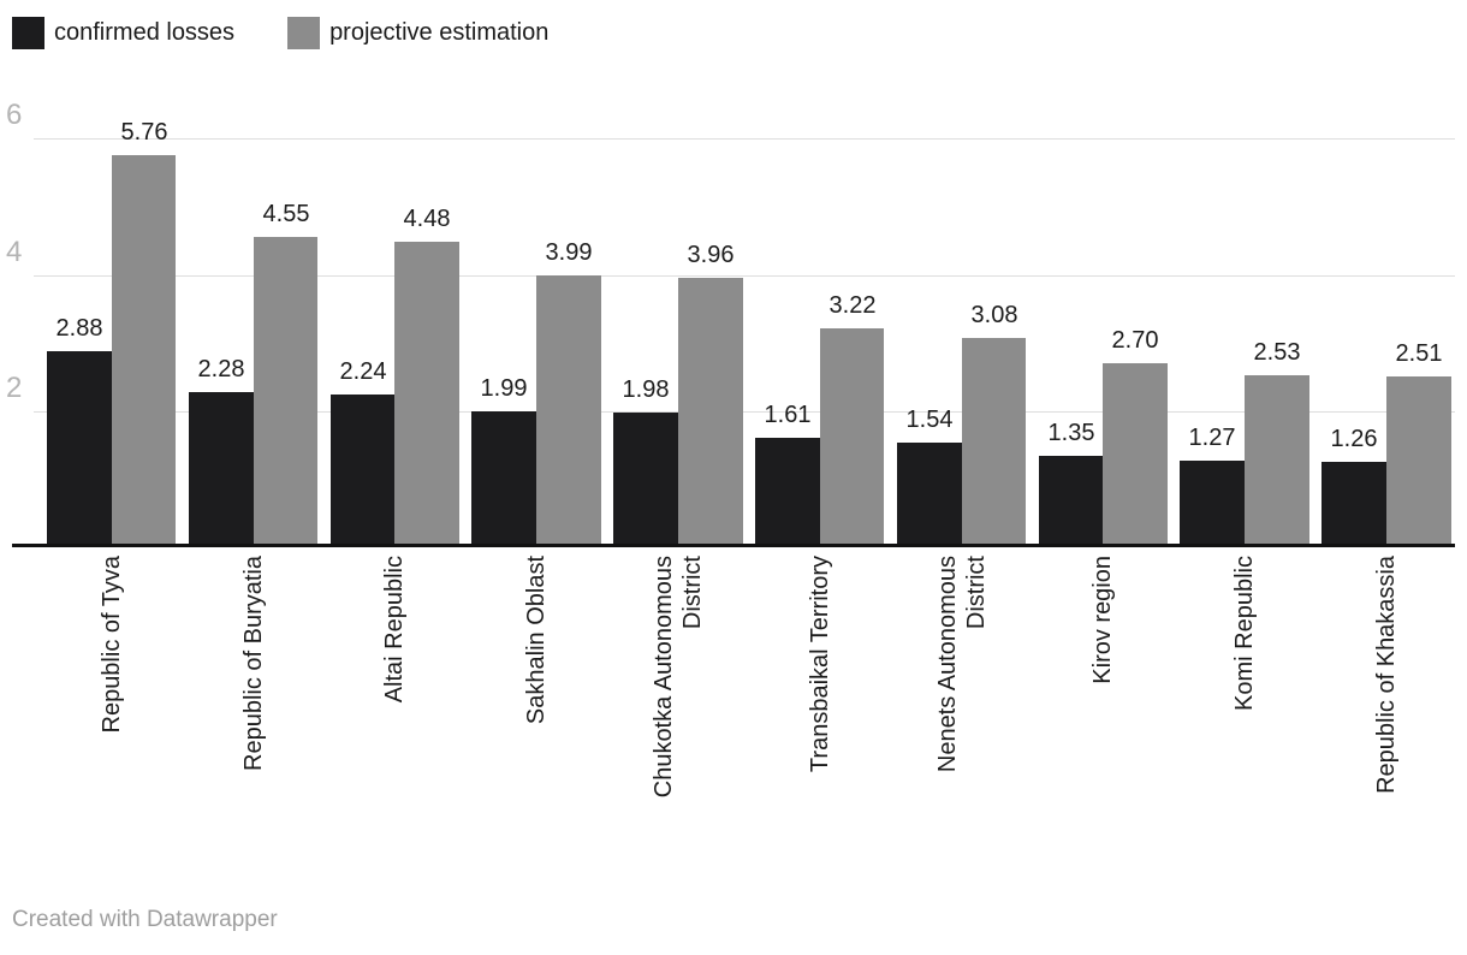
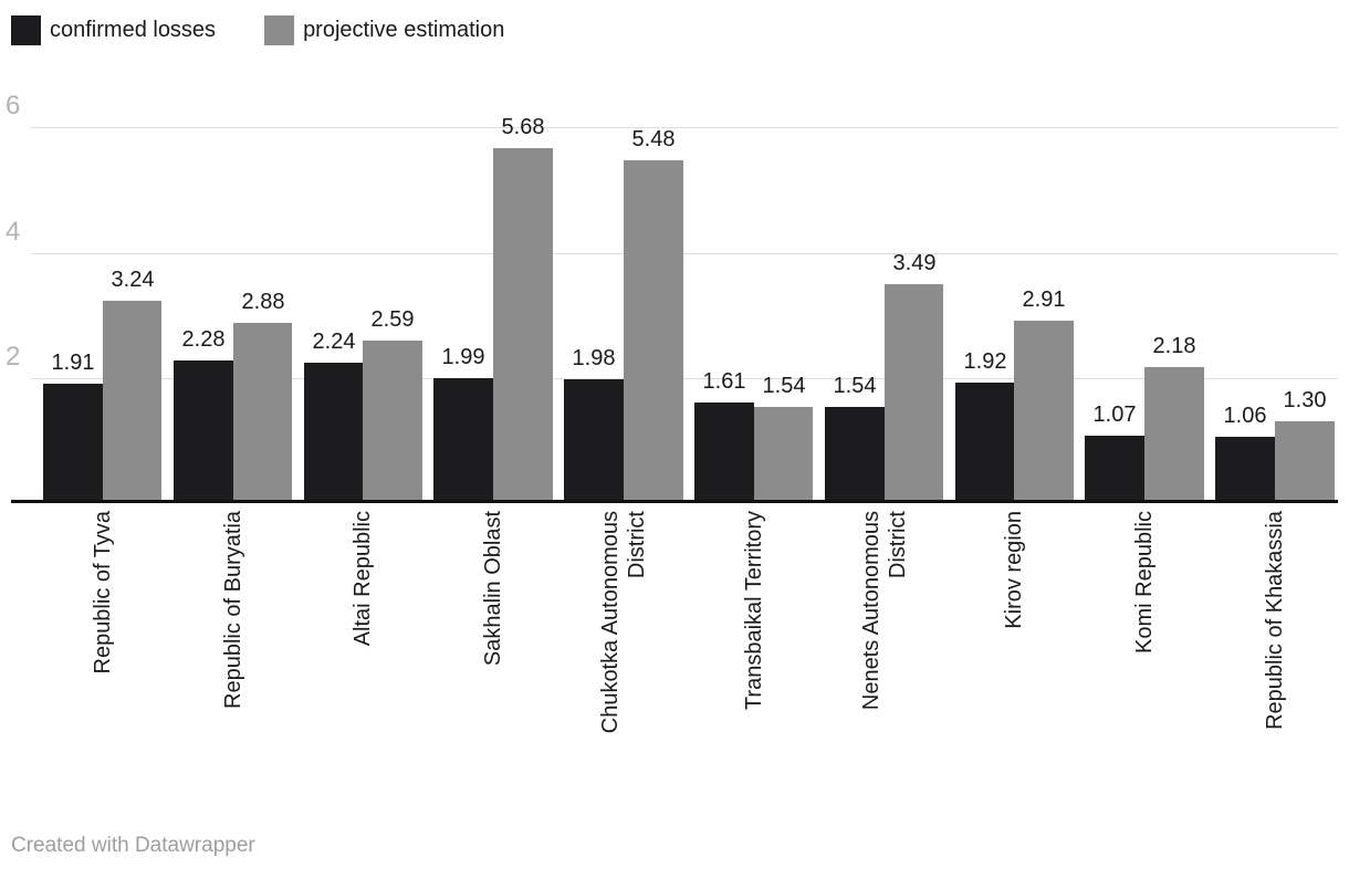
confirmed losses/Republic of Tyva: 2.88 -> 1.91
projective estimation/Republic of Tyva: 5.76 -> 3.24
projective estimation/Republic of Buryatia: 4.55 -> 2.88
projective estimation/Altai Republic: 4.48 -> 2.59
projective estimation/Sakhalin Oblast: 3.99 -> 5.68
projective estimation/Chukotka Autonomous District: 3.96 -> 5.48
projective estimation/Transbaikal Territory: 3.22 -> 1.54
projective estimation/Nenets Autonomous District: 3.08 -> 3.49
confirmed losses/Kirov region: 1.35 -> 1.92
projective estimation/Kirov region: 2.70 -> 2.91
confirmed losses/Komi Republic: 1.27 -> 1.07
projective estimation/Komi Republic: 2.53 -> 2.18
confirmed losses/Republic of Khakassia: 1.26 -> 1.06
projective estimation/Republic of Khakassia: 2.51 -> 1.30
